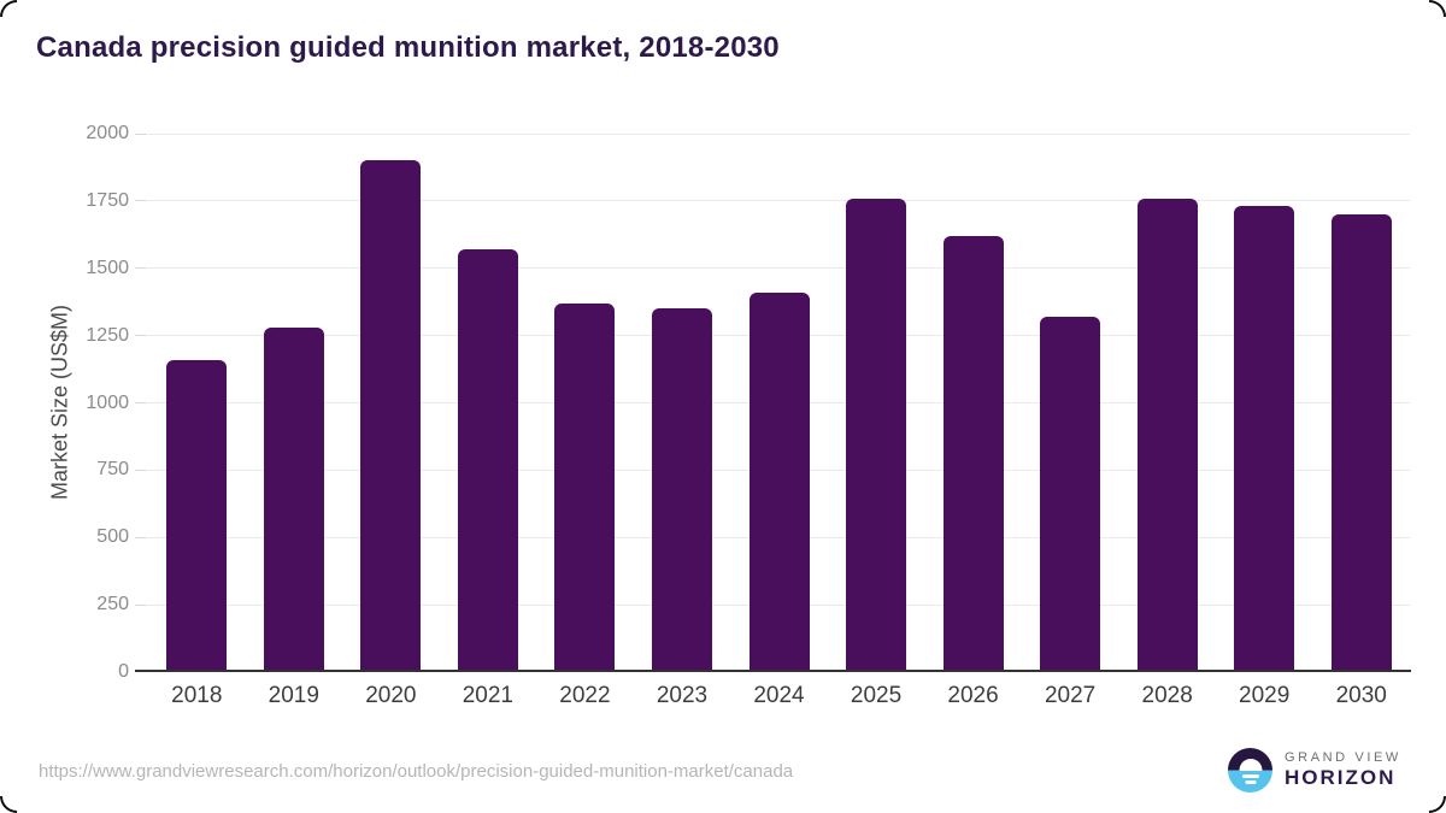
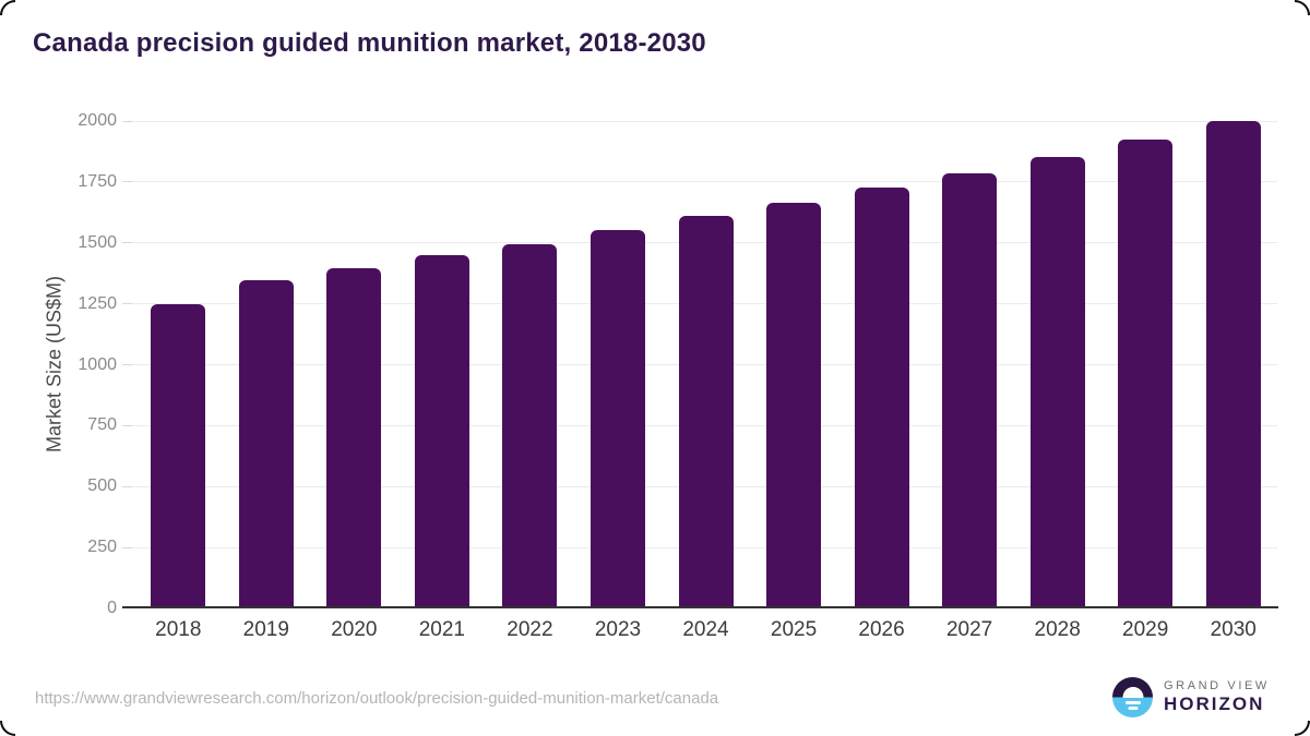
2018: 1160 -> 1250
2019: 1280 -> 1350
2020: 1900 -> 1400
2021: 1570 -> 1450
2022: 1370 -> 1500
2023: 1350 -> 1550
2024: 1410 -> 1610
2025: 1760 -> 1670
2026: 1620 -> 1720
2027: 1320 -> 1790
2028: 1760 -> 1850
2029: 1730 -> 1920
2030: 1700 -> 2000
